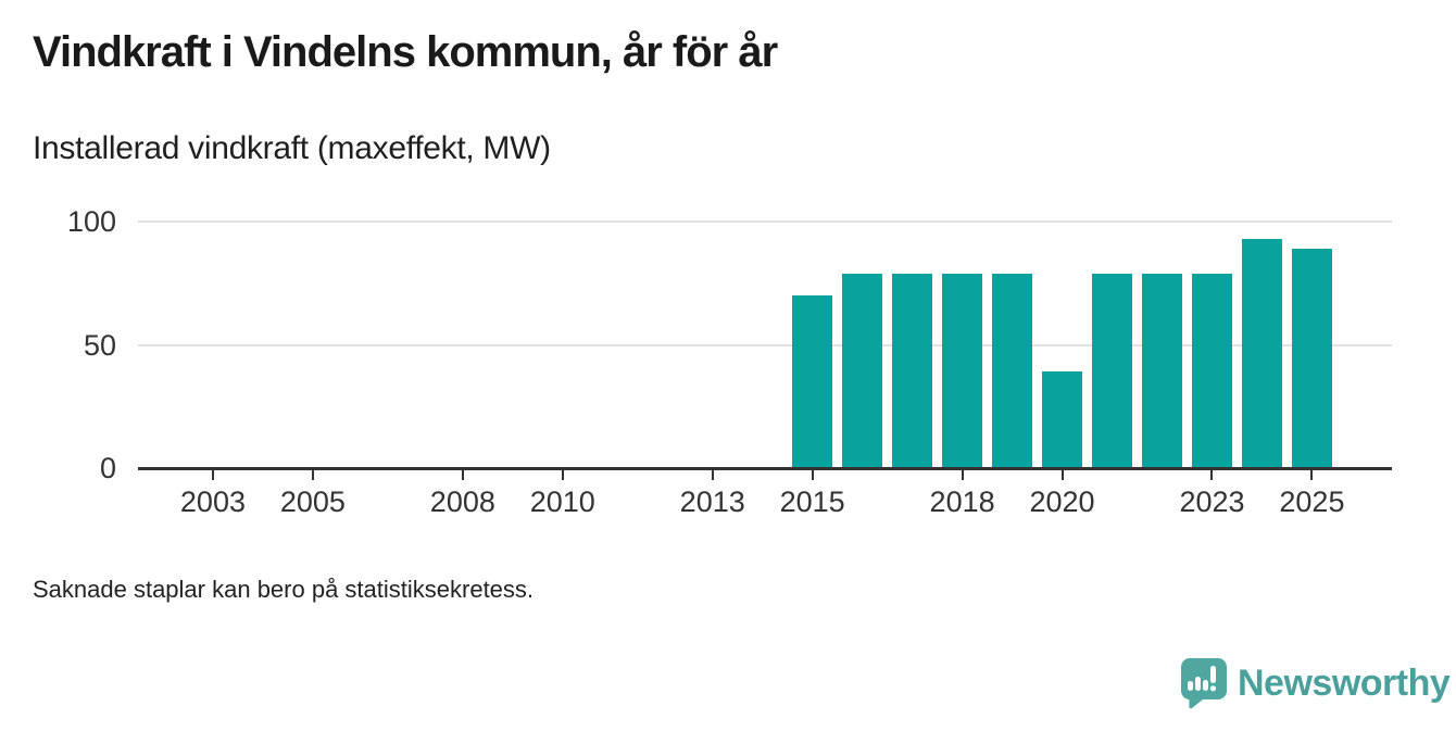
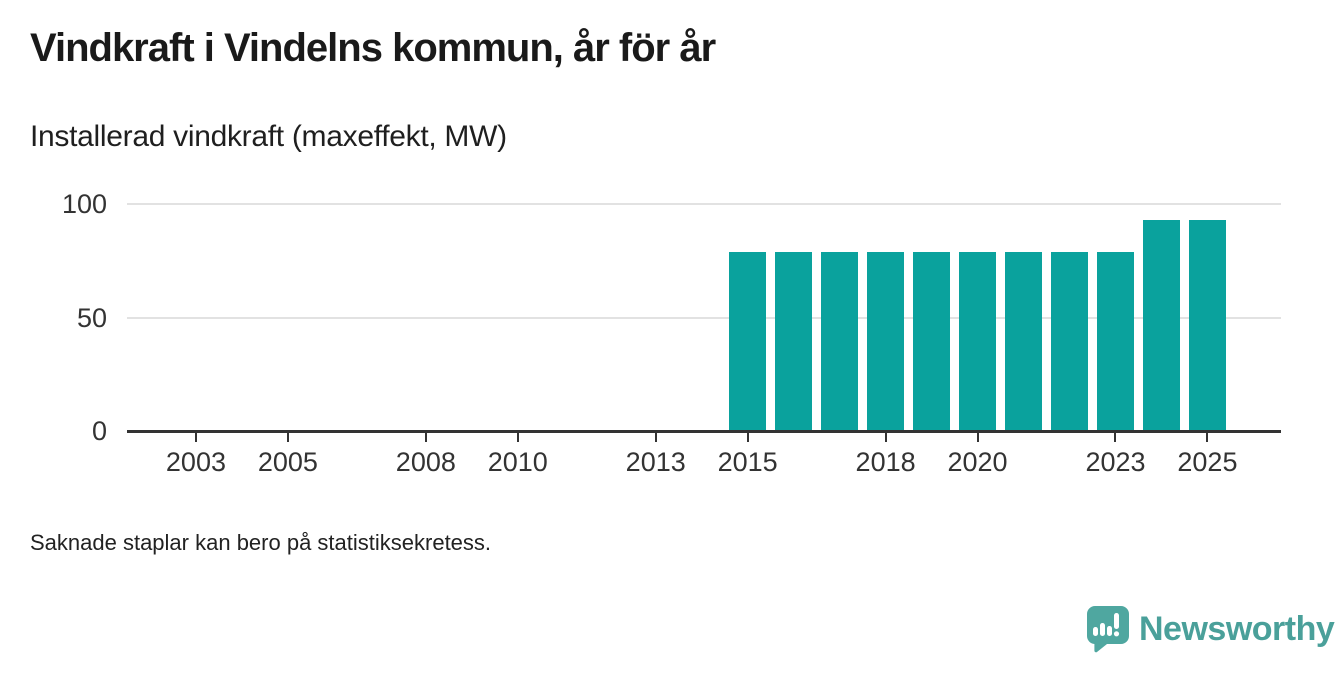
2015: 70 -> 79
2020: 39 -> 79
2025: 89 -> 93
